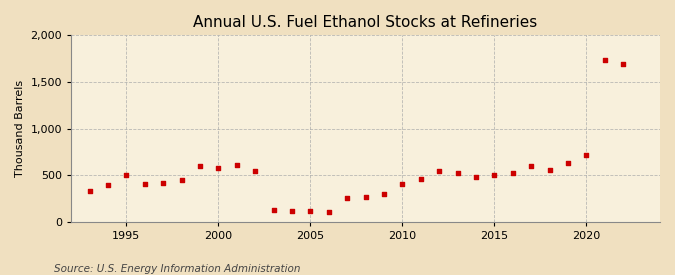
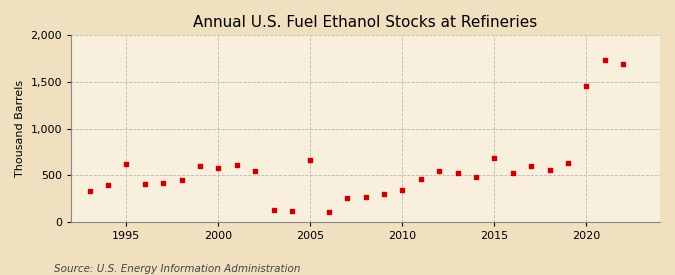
1995: 500 -> 620
2005: 120 -> 660
2010: 400 -> 340
2015: 500 -> 680
2020: 720 -> 1,460
